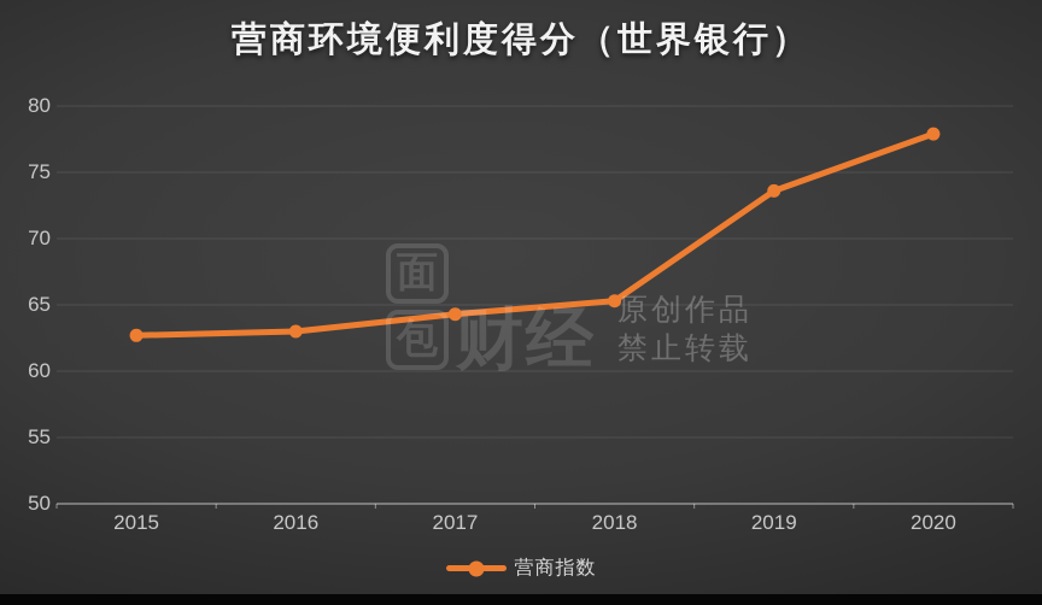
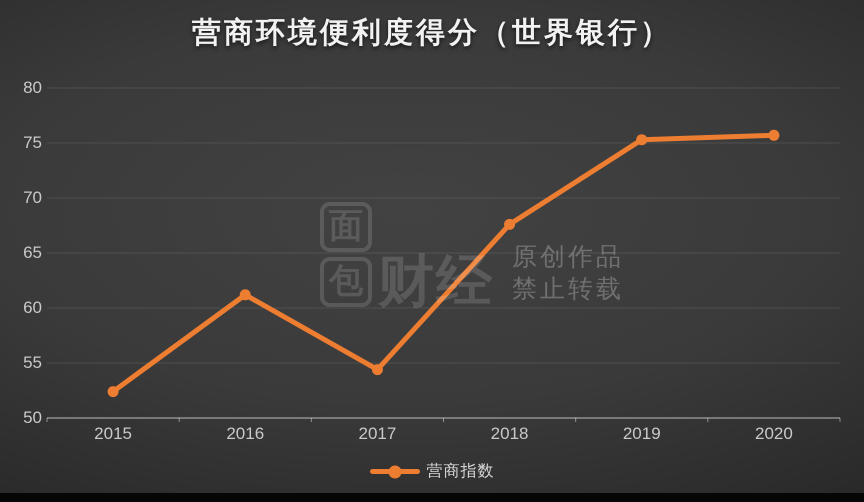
2015: 62.7 -> 52.4
2016: 63.0 -> 61.2
2017: 64.3 -> 54.4
2018: 65.3 -> 67.6
2019: 73.6 -> 75.3
2020: 77.9 -> 75.7
